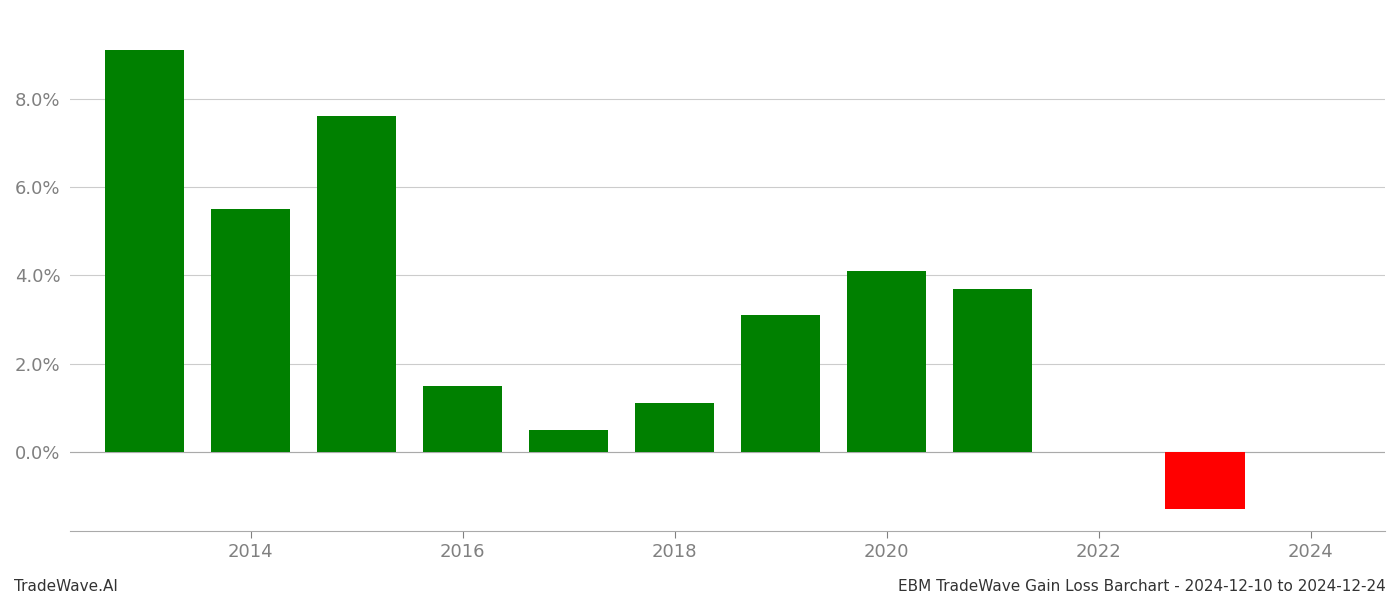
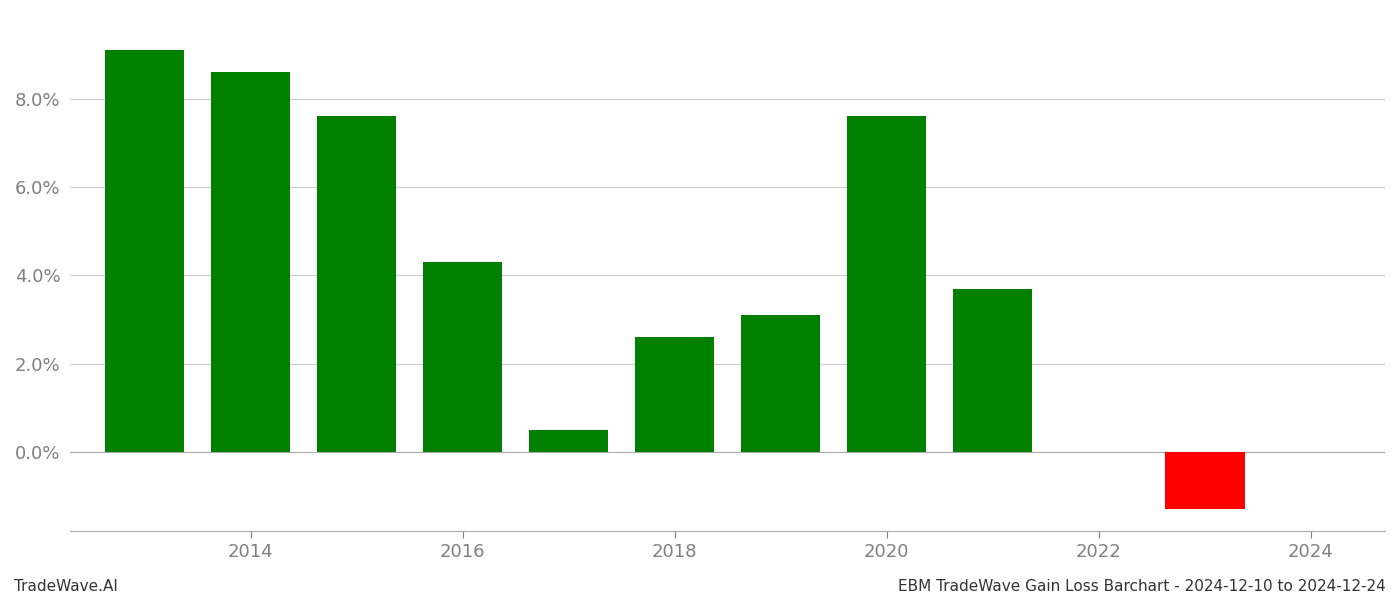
2014: 5.5% -> 8.6%
2016: 1.5% -> 4.3%
2018: 1.1% -> 2.6%
2020: 4.1% -> 7.6%
